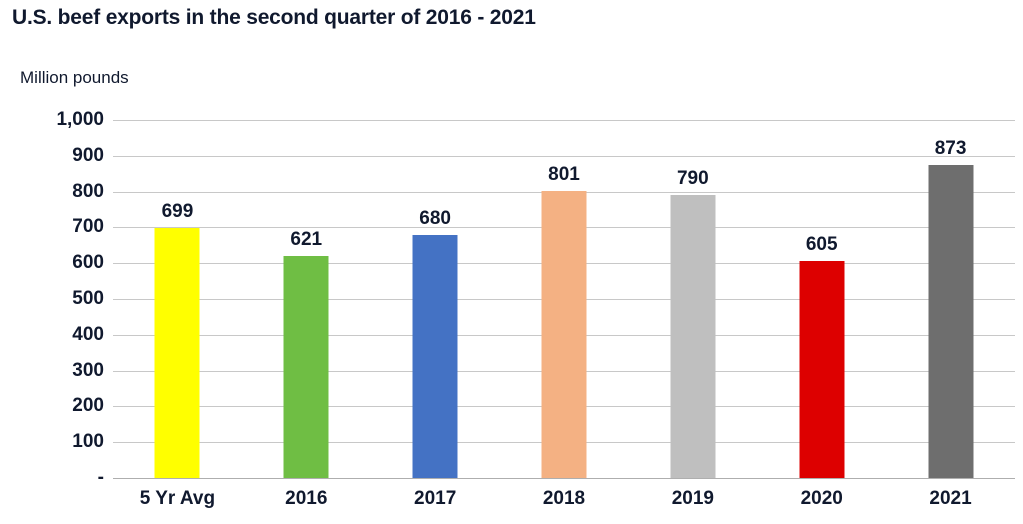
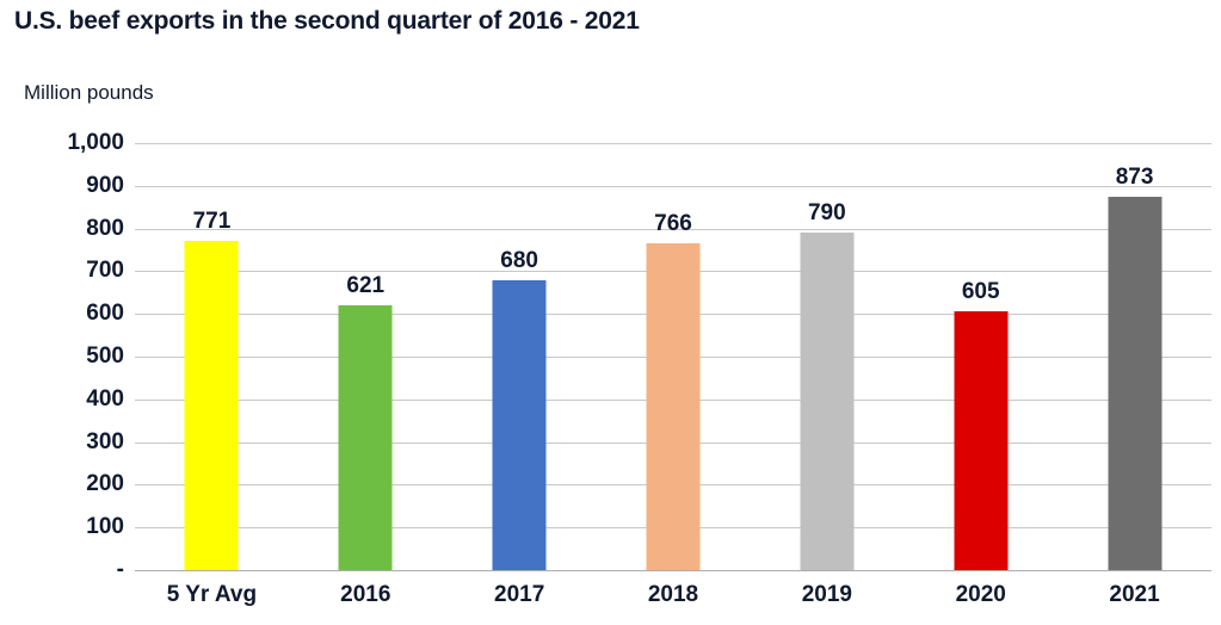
5 Yr Avg: 699 -> 771
2018: 801 -> 766
